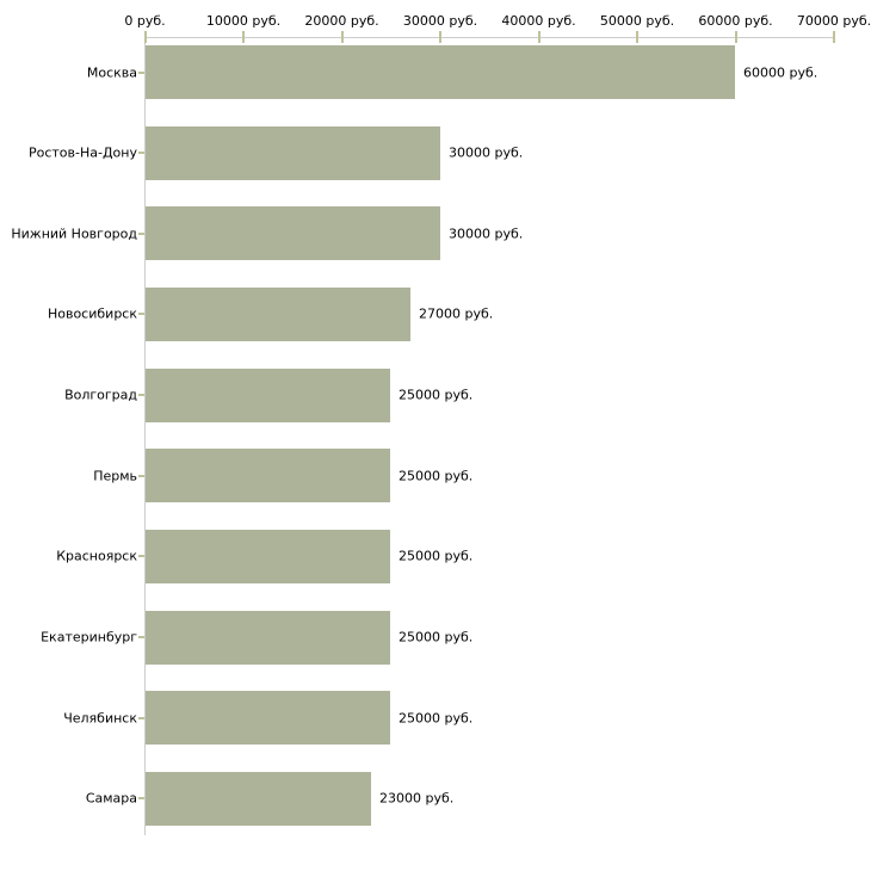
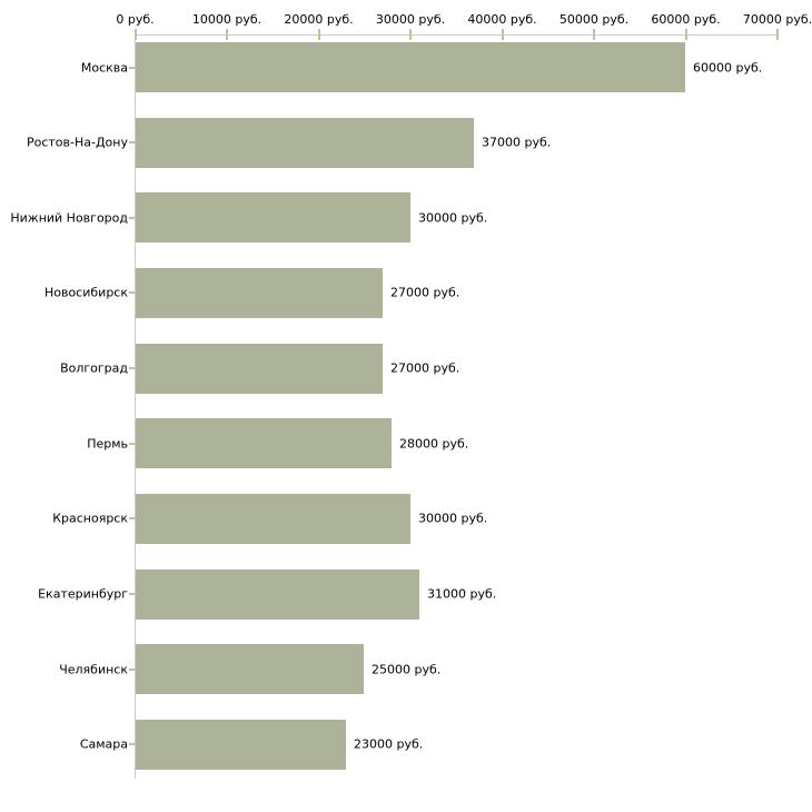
Ростов-На-Дону: 30000 -> 37000
Волгоград: 25000 -> 27000
Пермь: 25000 -> 28000
Красноярск: 25000 -> 30000
Екатеринбург: 25000 -> 31000
